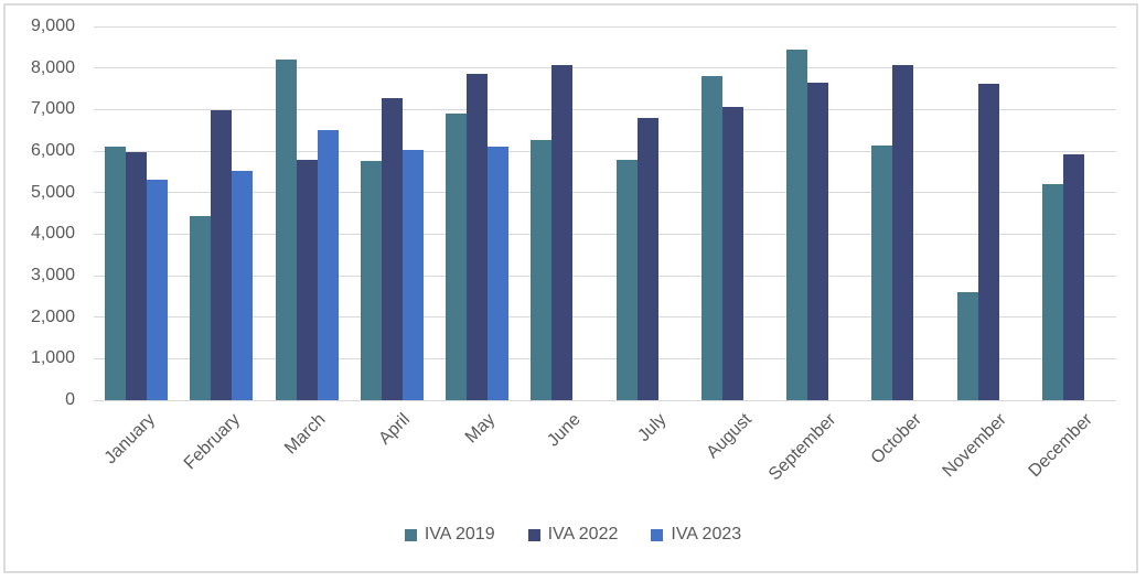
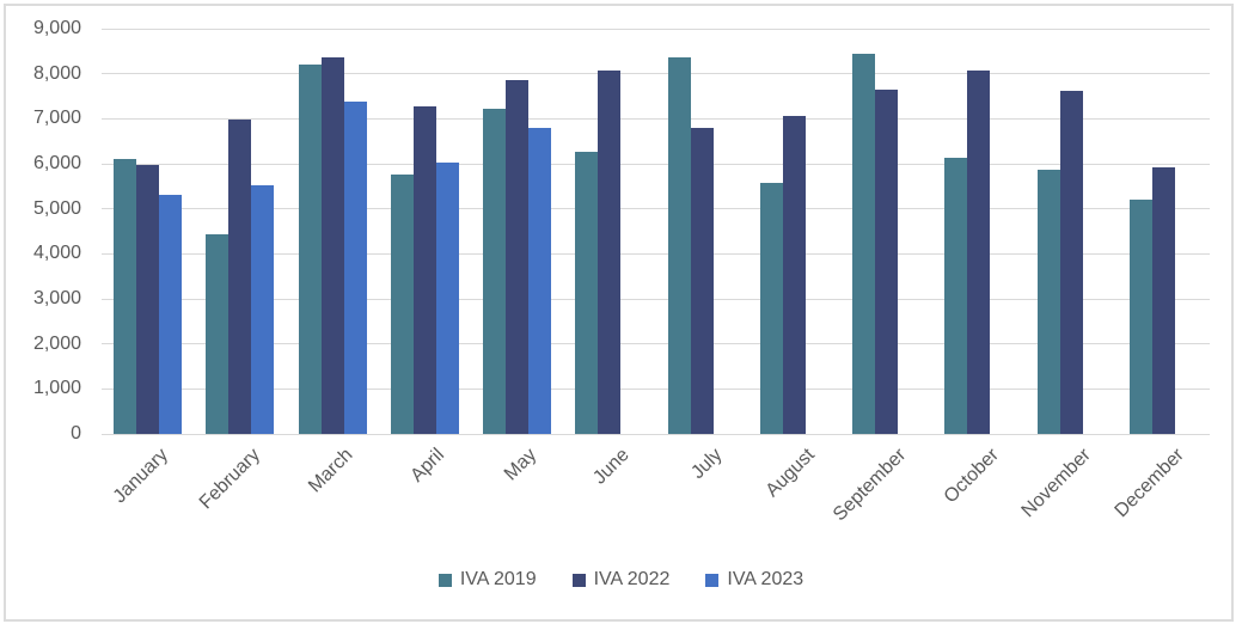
IVA 2022/March: 5800 -> 8400
IVA 2023/March: 6500 -> 7400
IVA 2019/May: 6900 -> 7200
IVA 2023/May: 6100 -> 6800
IVA 2019/July: 5800 -> 8400
IVA 2019/August: 7800 -> 5600
IVA 2019/November: 2600 -> 5900
